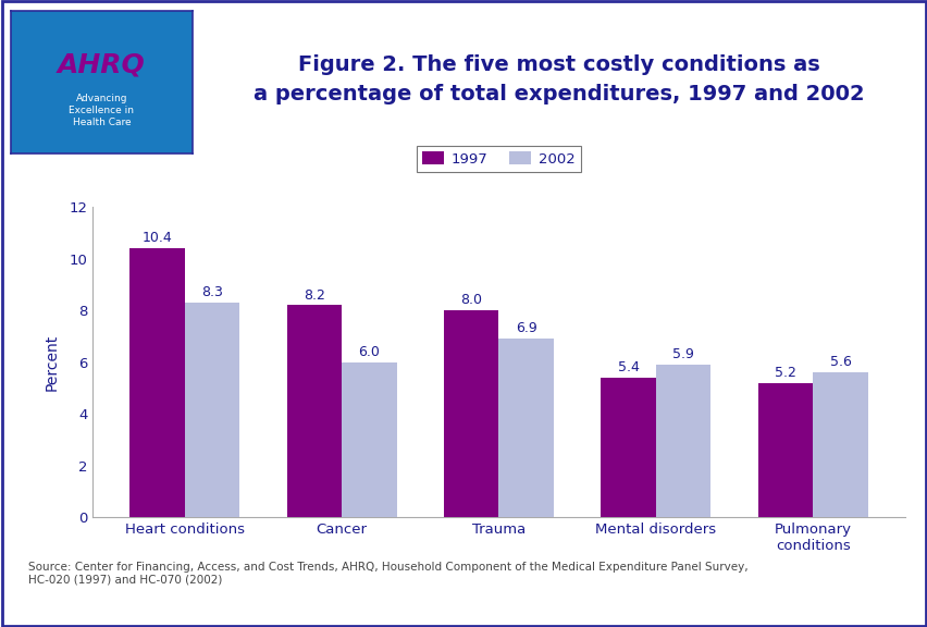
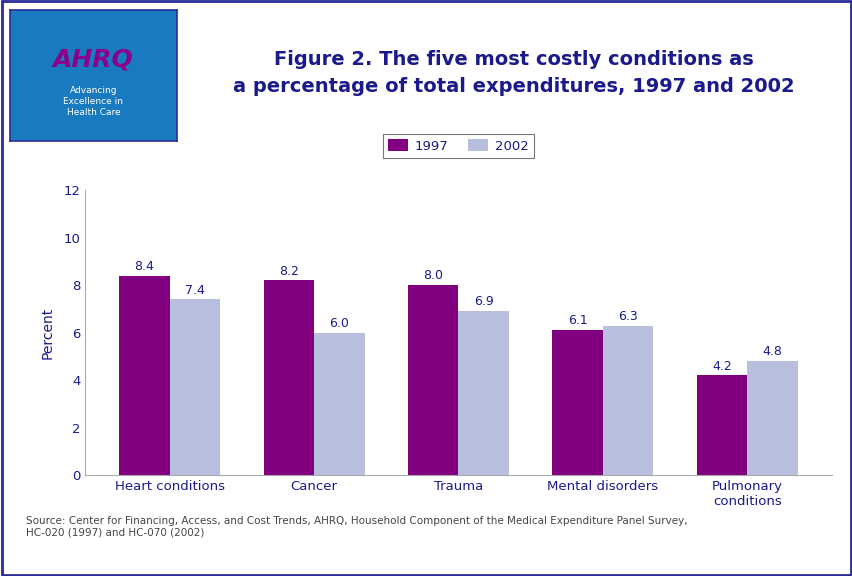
1997/Heart conditions: 10.4 -> 8.4
2002/Heart conditions: 8.3 -> 7.4
1997/Mental disorders: 5.4 -> 6.1
2002/Mental disorders: 5.9 -> 6.3
1997/Pulmonary conditions: 5.2 -> 4.2
2002/Pulmonary conditions: 5.6 -> 4.8
